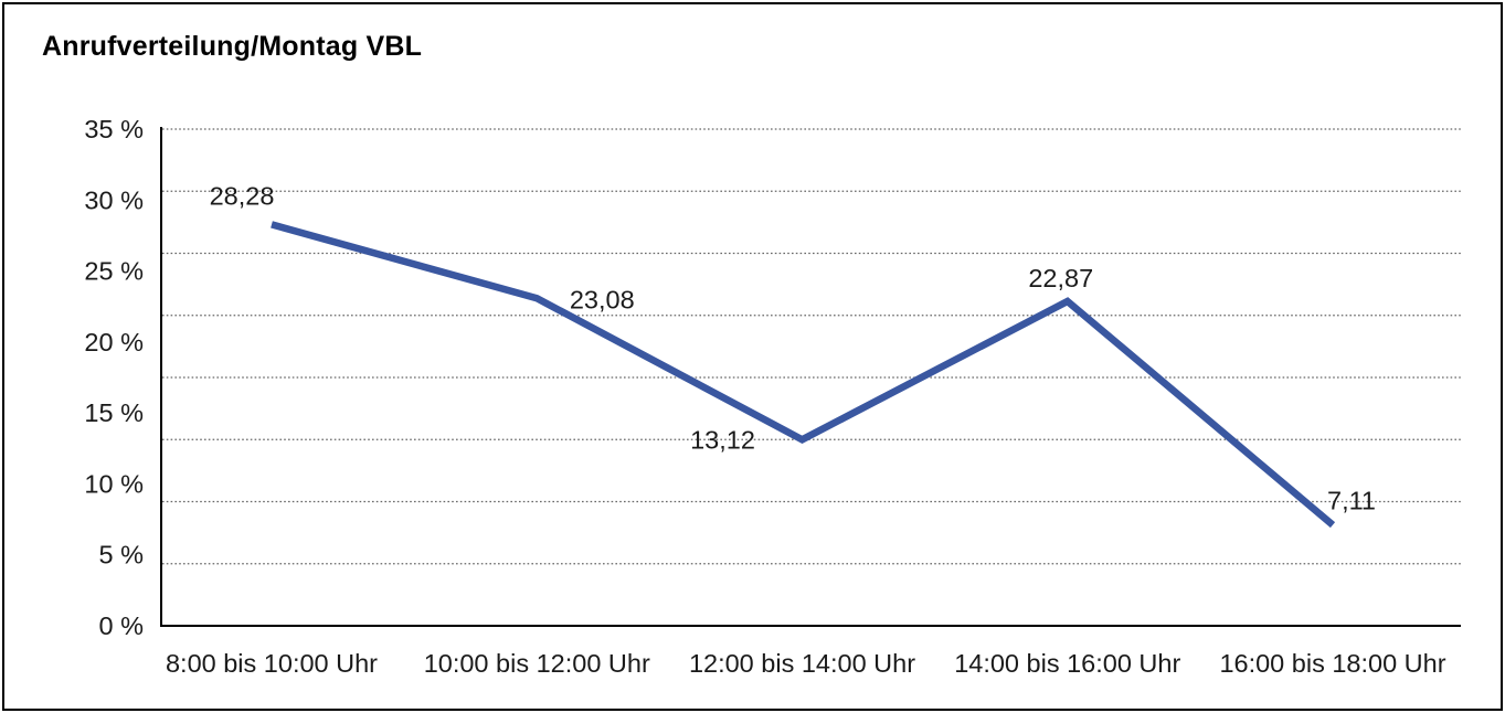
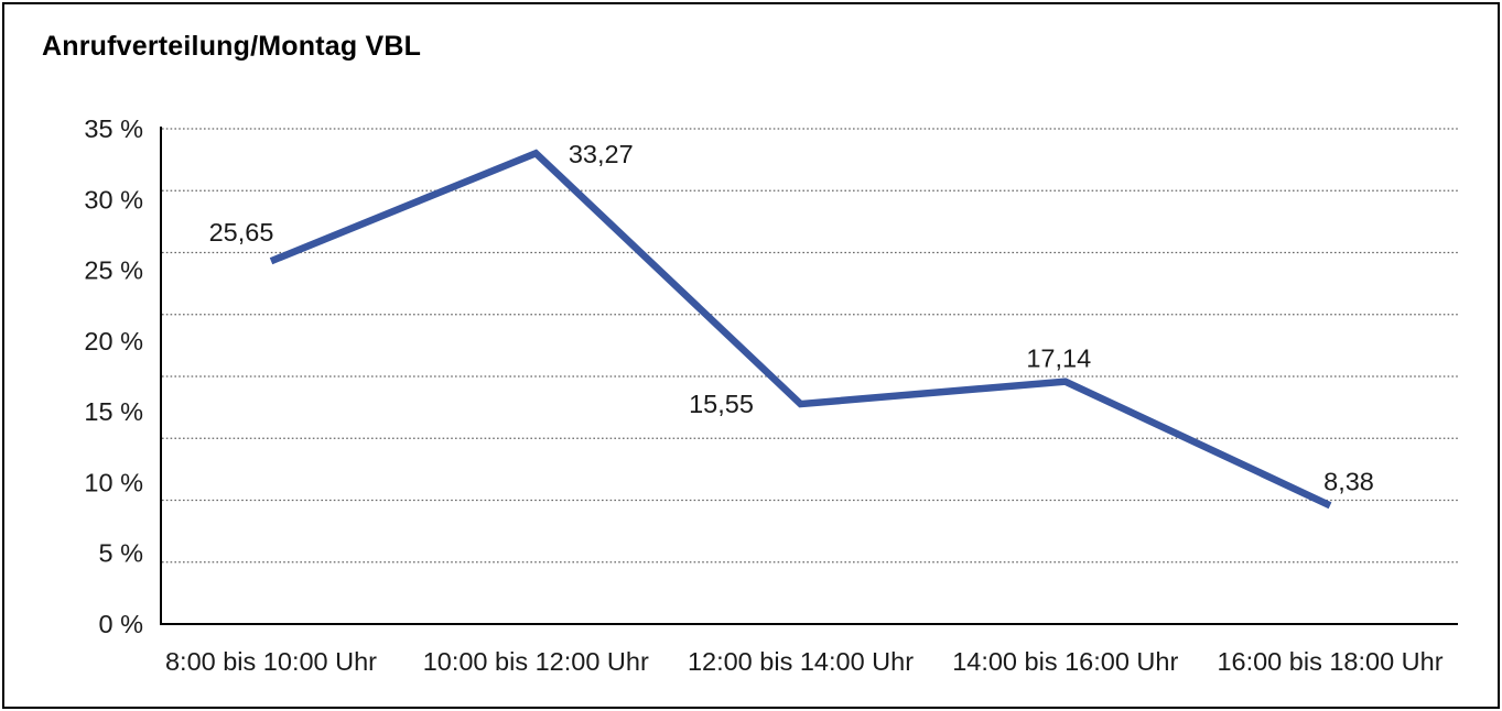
8:00 bis 10:00 Uhr: 28,28 -> 25,65
10:00 bis 12:00 Uhr: 23,08 -> 33,27
12:00 bis 14:00 Uhr: 13,12 -> 15,55
14:00 bis 16:00 Uhr: 22,87 -> 17,14
16:00 bis 18:00 Uhr: 7,11 -> 8,38
